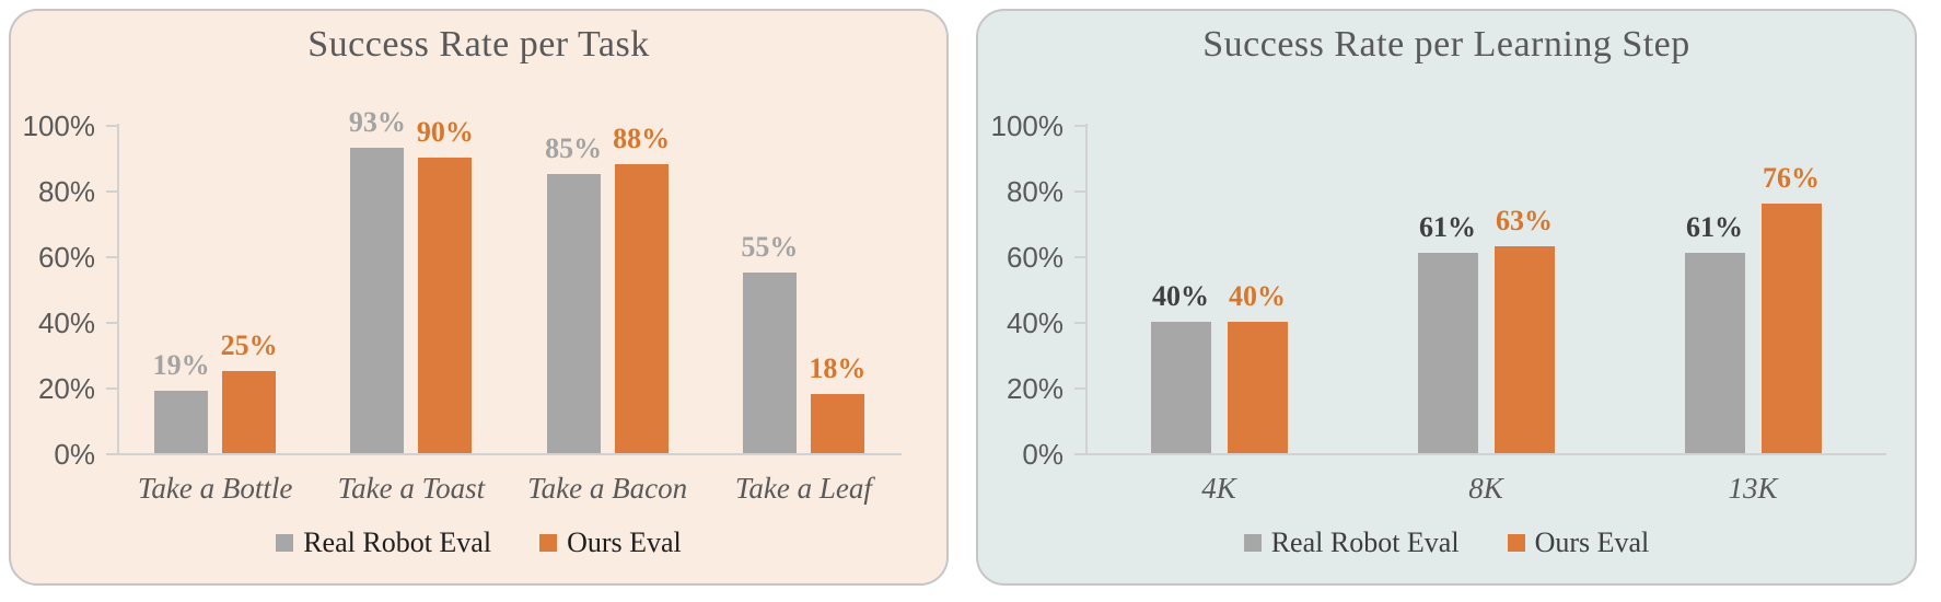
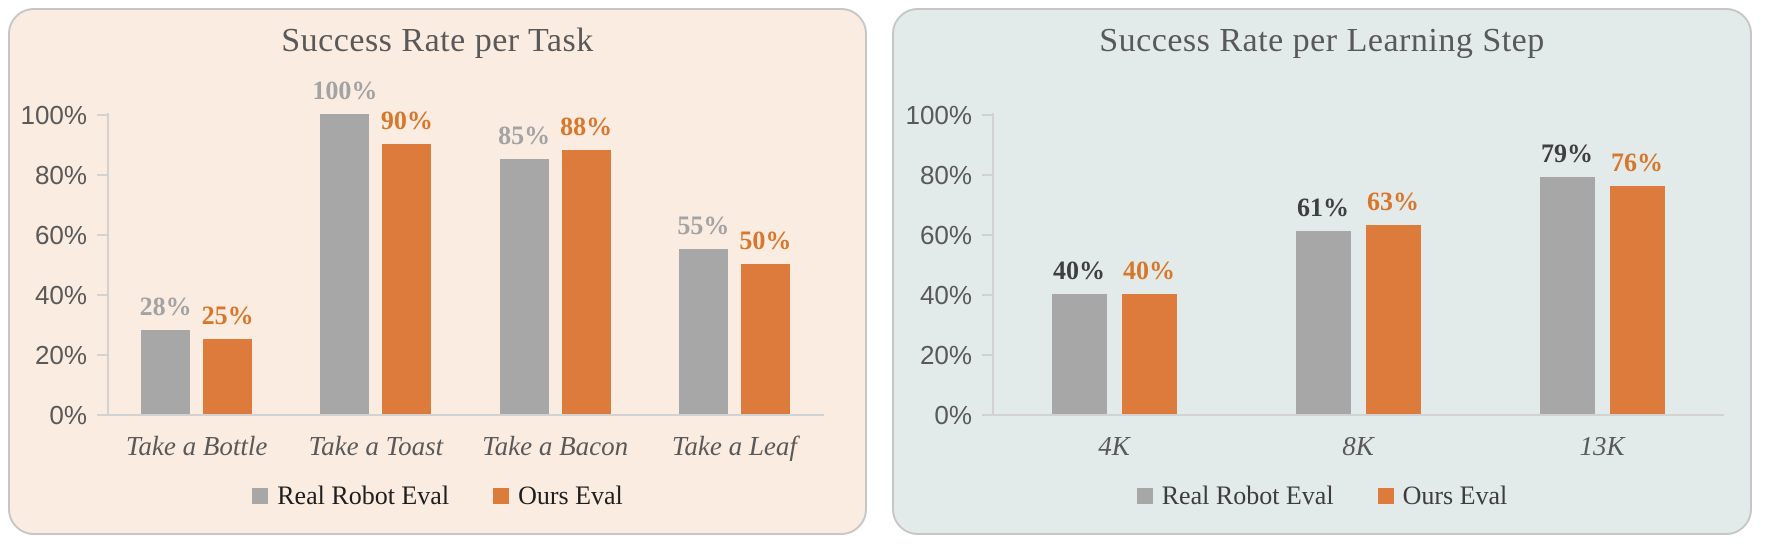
Success Rate per Task/Real Robot Eval/Take a Bottle: 19% -> 28%
Success Rate per Task/Real Robot Eval/Take a Toast: 93% -> 100%
Success Rate per Task/Ours Eval/Take a Leaf: 18% -> 50%
Success Rate per Learning Step/Real Robot Eval/13K: 61% -> 79%
